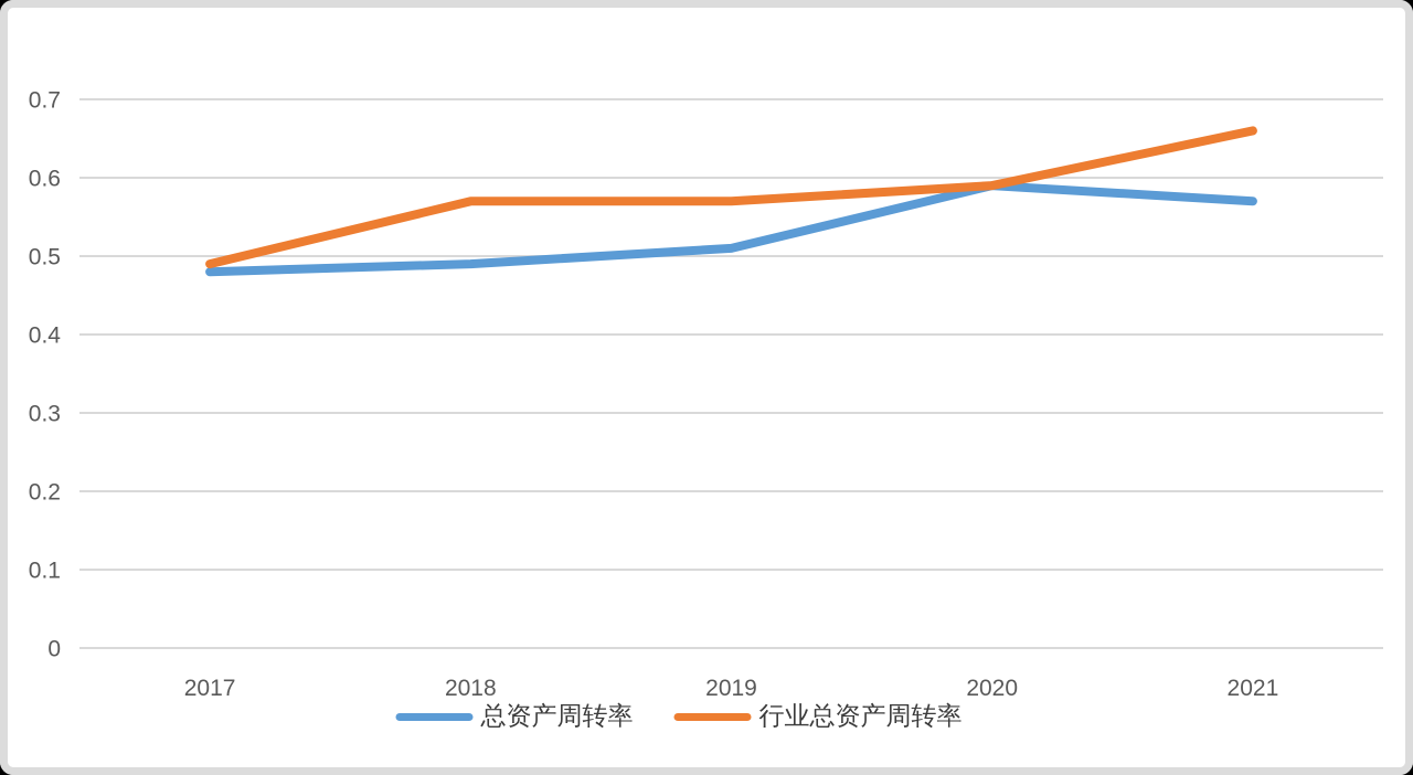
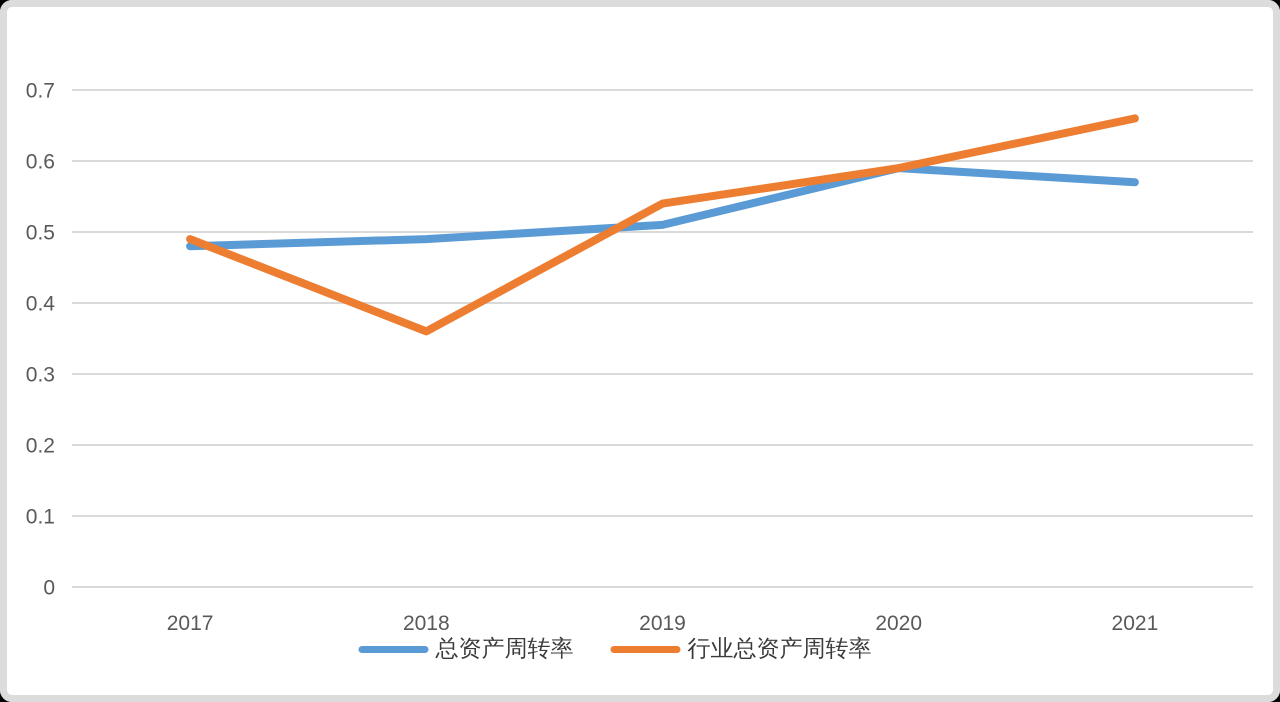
行业总资产周转率/2018: 0.57 -> 0.36
行业总资产周转率/2019: 0.57 -> 0.54
